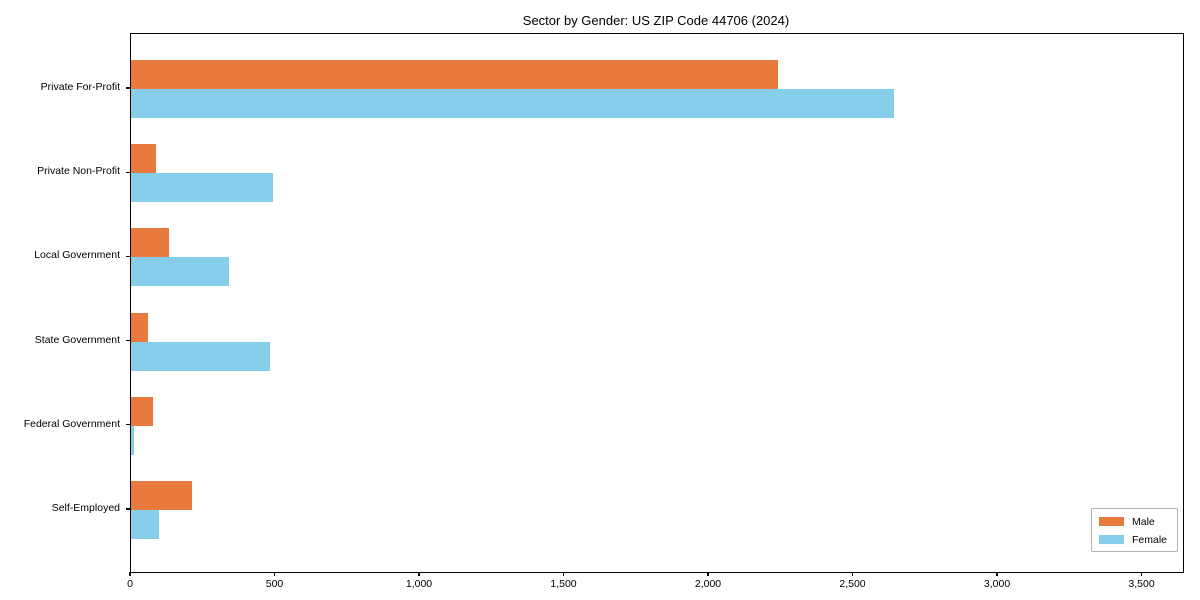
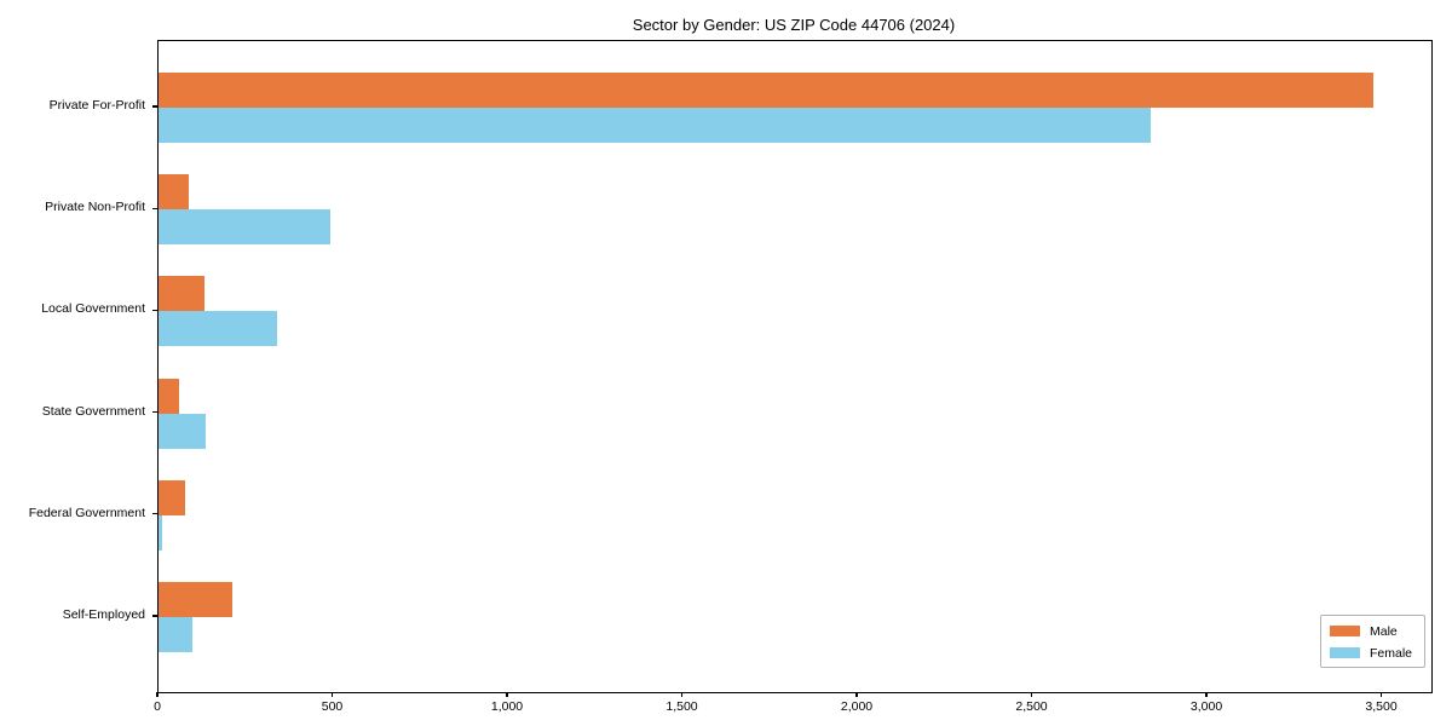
Male/Private For-Profit: 2240 -> 3480
Female/Private For-Profit: 2640 -> 2840
Female/State Government: 480 -> 140
